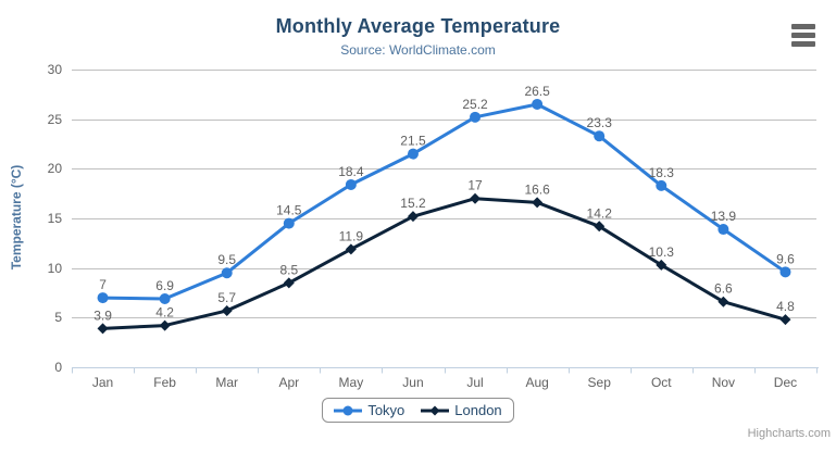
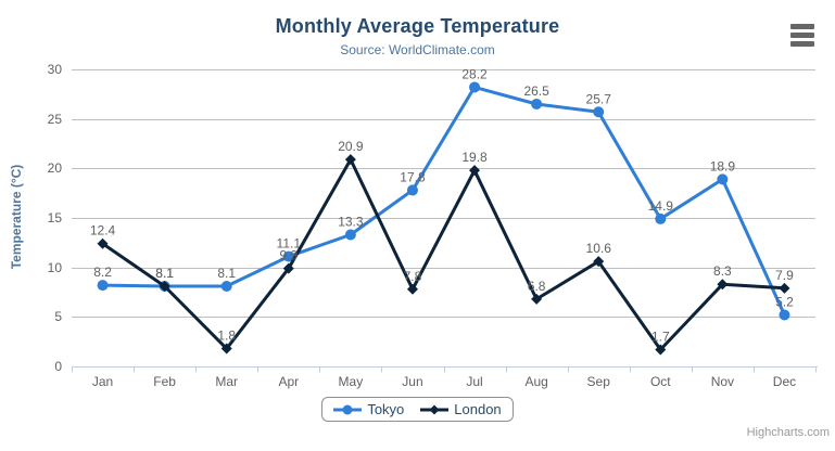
Tokyo/Jan: 7 -> 8.2
London/Jan: 3.9 -> 12.4
Tokyo/Feb: 6.9 -> 8.1
London/Feb: 4.2 -> 8.1
Tokyo/Mar: 9.5 -> 8.1
London/Mar: 5.7 -> 1.8
Tokyo/Apr: 14.5 -> 11.1
London/Apr: 8.5 -> 9.9
Tokyo/May: 18.4 -> 13.3
London/May: 11.9 -> 20.9
Tokyo/Jun: 21.5 -> 17.8
London/Jun: 15.2 -> 7.8
Tokyo/Jul: 25.2 -> 28.2
London/Jul: 17 -> 19.8
London/Aug: 16.6 -> 6.8
Tokyo/Sep: 23.3 -> 25.7
London/Sep: 14.2 -> 10.6
Tokyo/Oct: 18.3 -> 14.9
London/Oct: 10.3 -> 1.7
Tokyo/Nov: 13.9 -> 18.9
London/Nov: 6.6 -> 8.3
Tokyo/Dec: 9.6 -> 5.2
London/Dec: 4.8 -> 7.9
